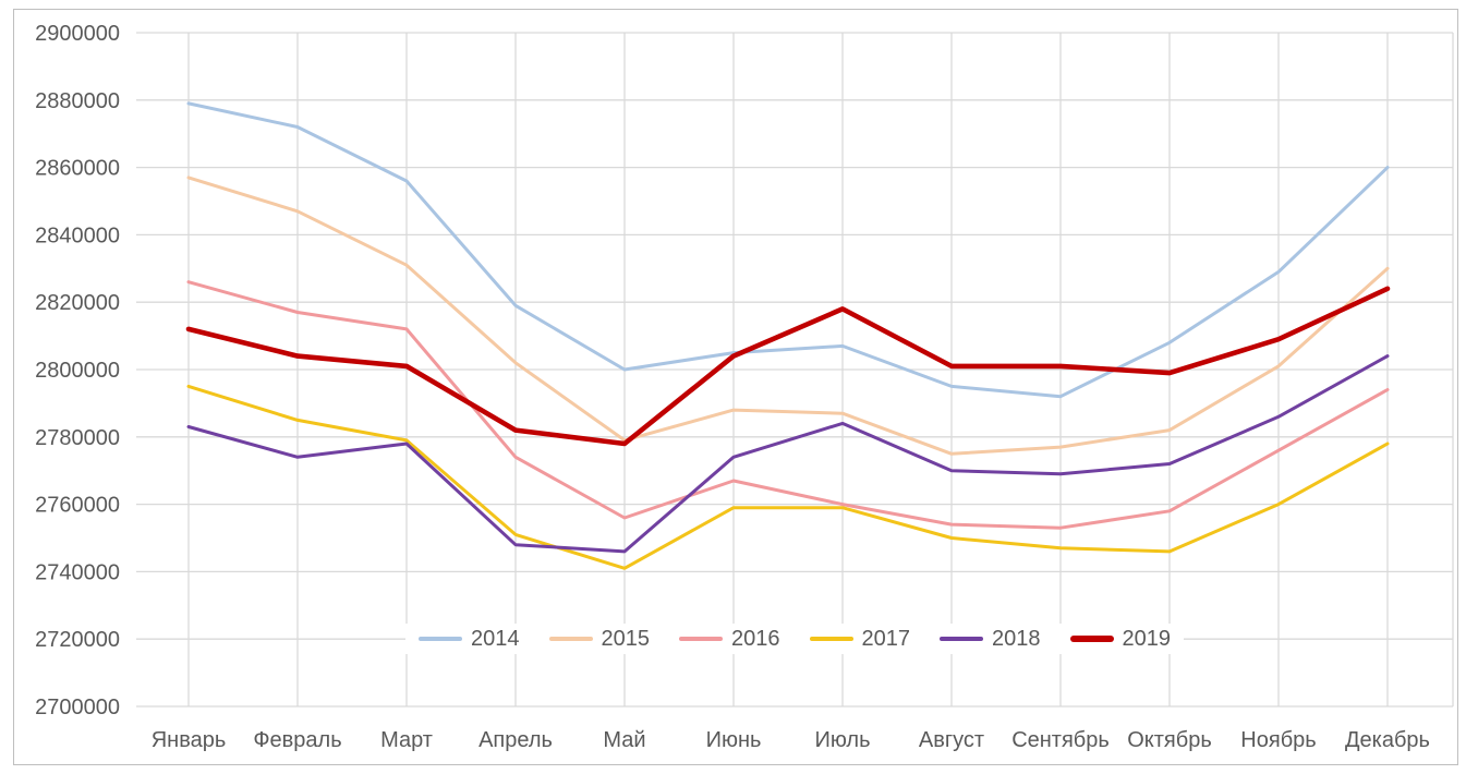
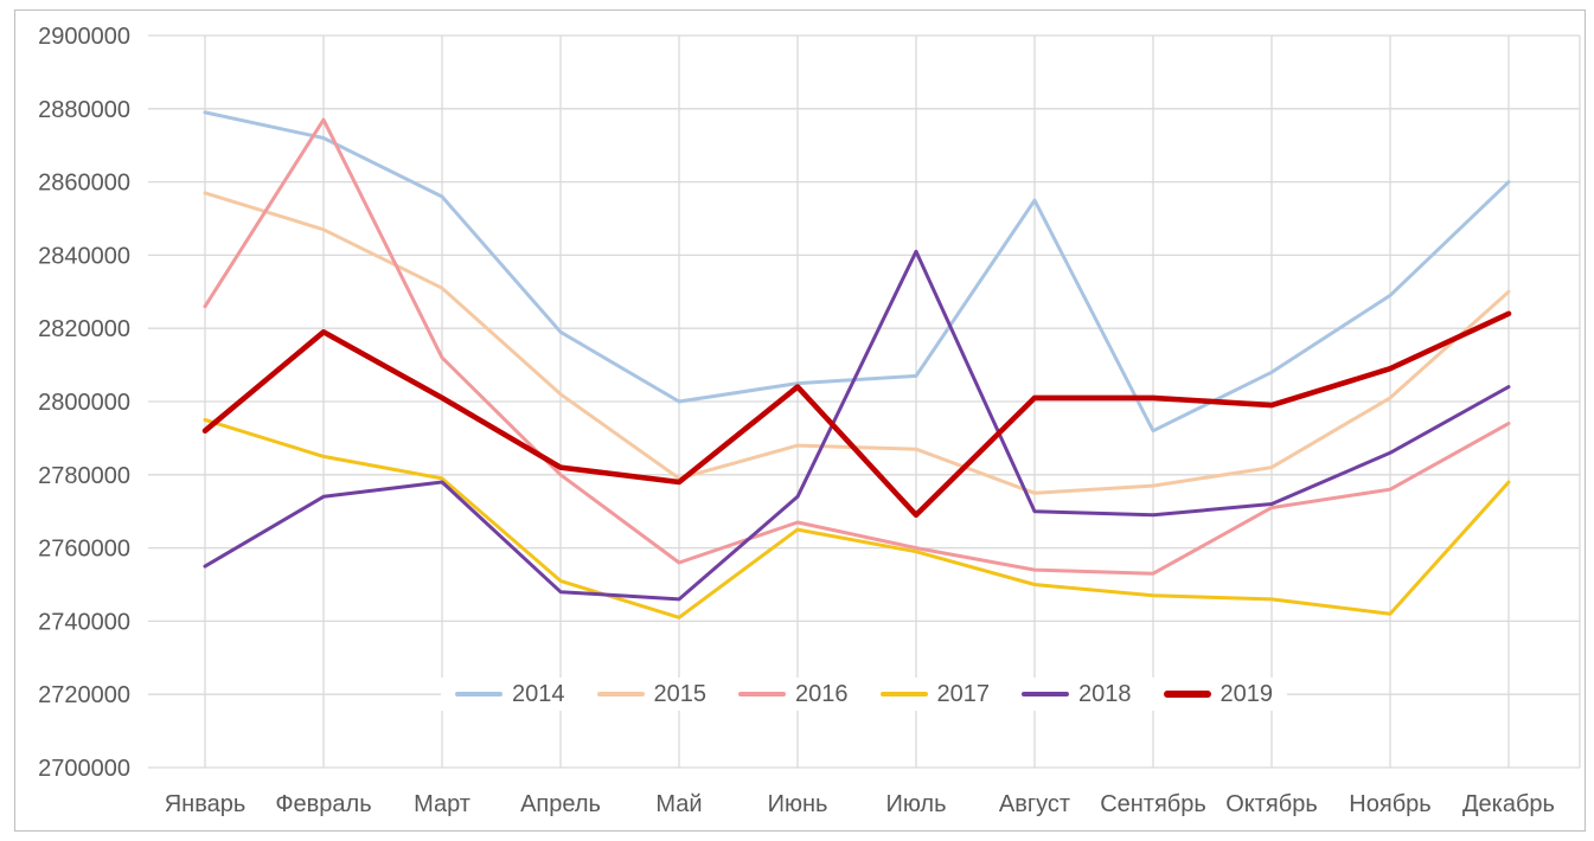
2018/Январь: 2783000 -> 2755000
2019/Январь: 2812000 -> 2792000
2016/Февраль: 2817000 -> 2877000
2019/Февраль: 2804000 -> 2819000
2016/Апрель: 2774000 -> 2780000
2017/Июнь: 2759000 -> 2765000
2018/Июль: 2784000 -> 2841000
2019/Июль: 2818000 -> 2769000
2014/Август: 2795000 -> 2855000
2016/Октябрь: 2758000 -> 2771000
2017/Ноябрь: 2760000 -> 2742000
